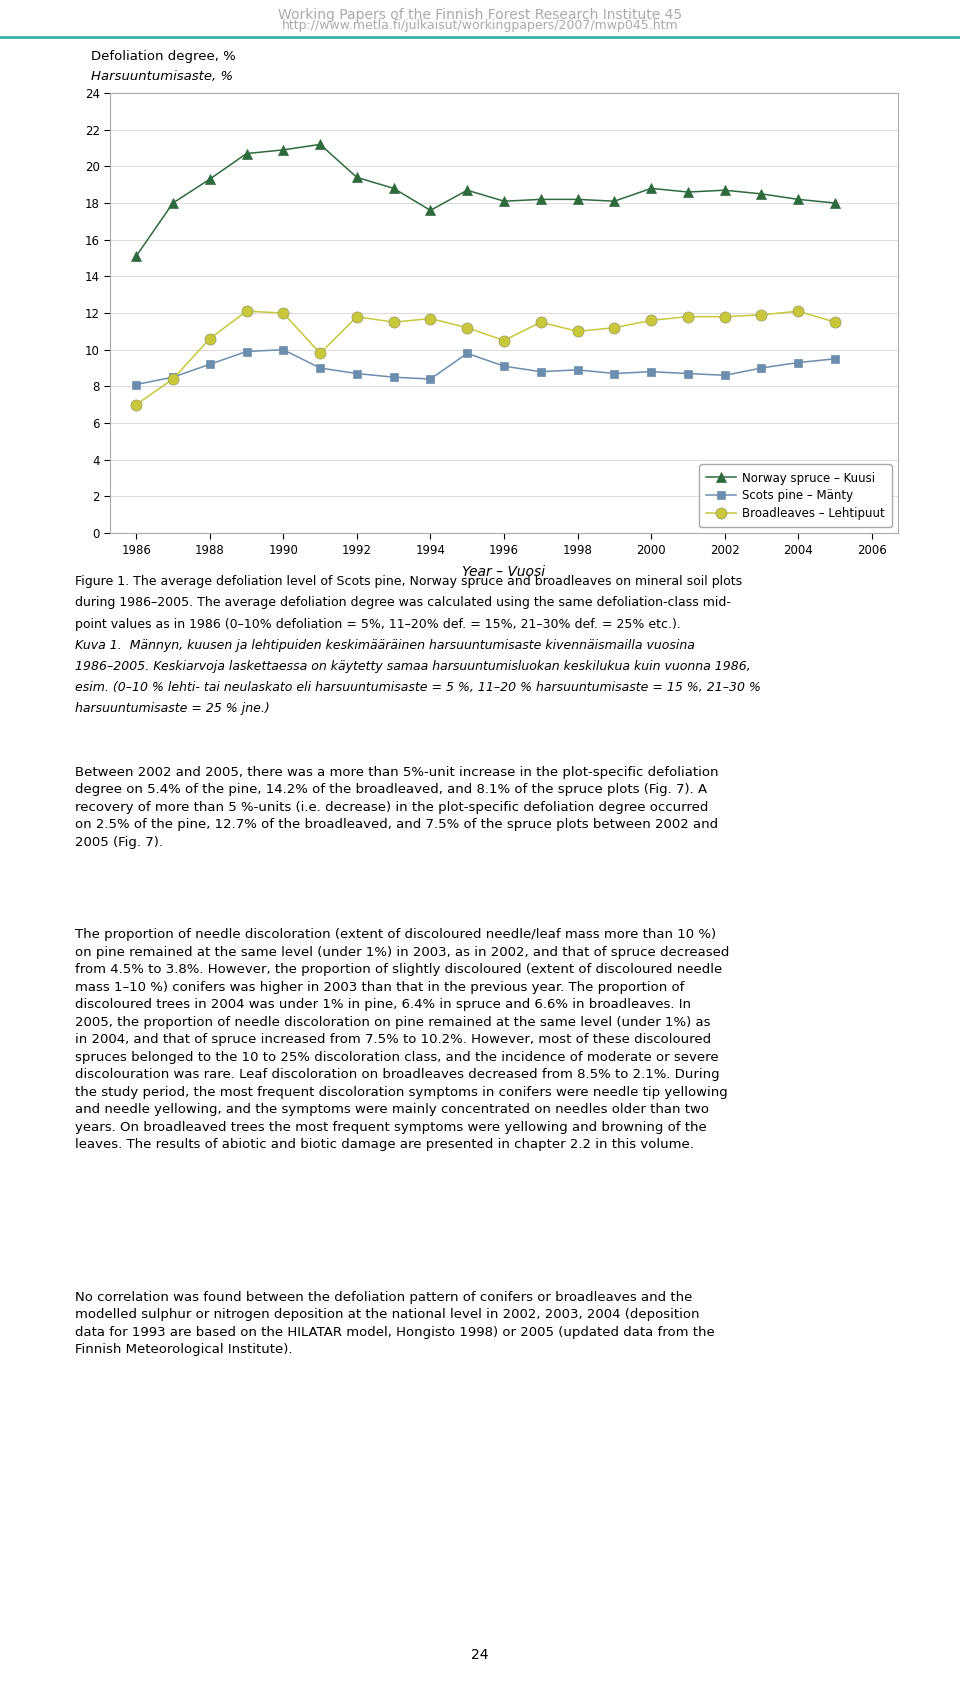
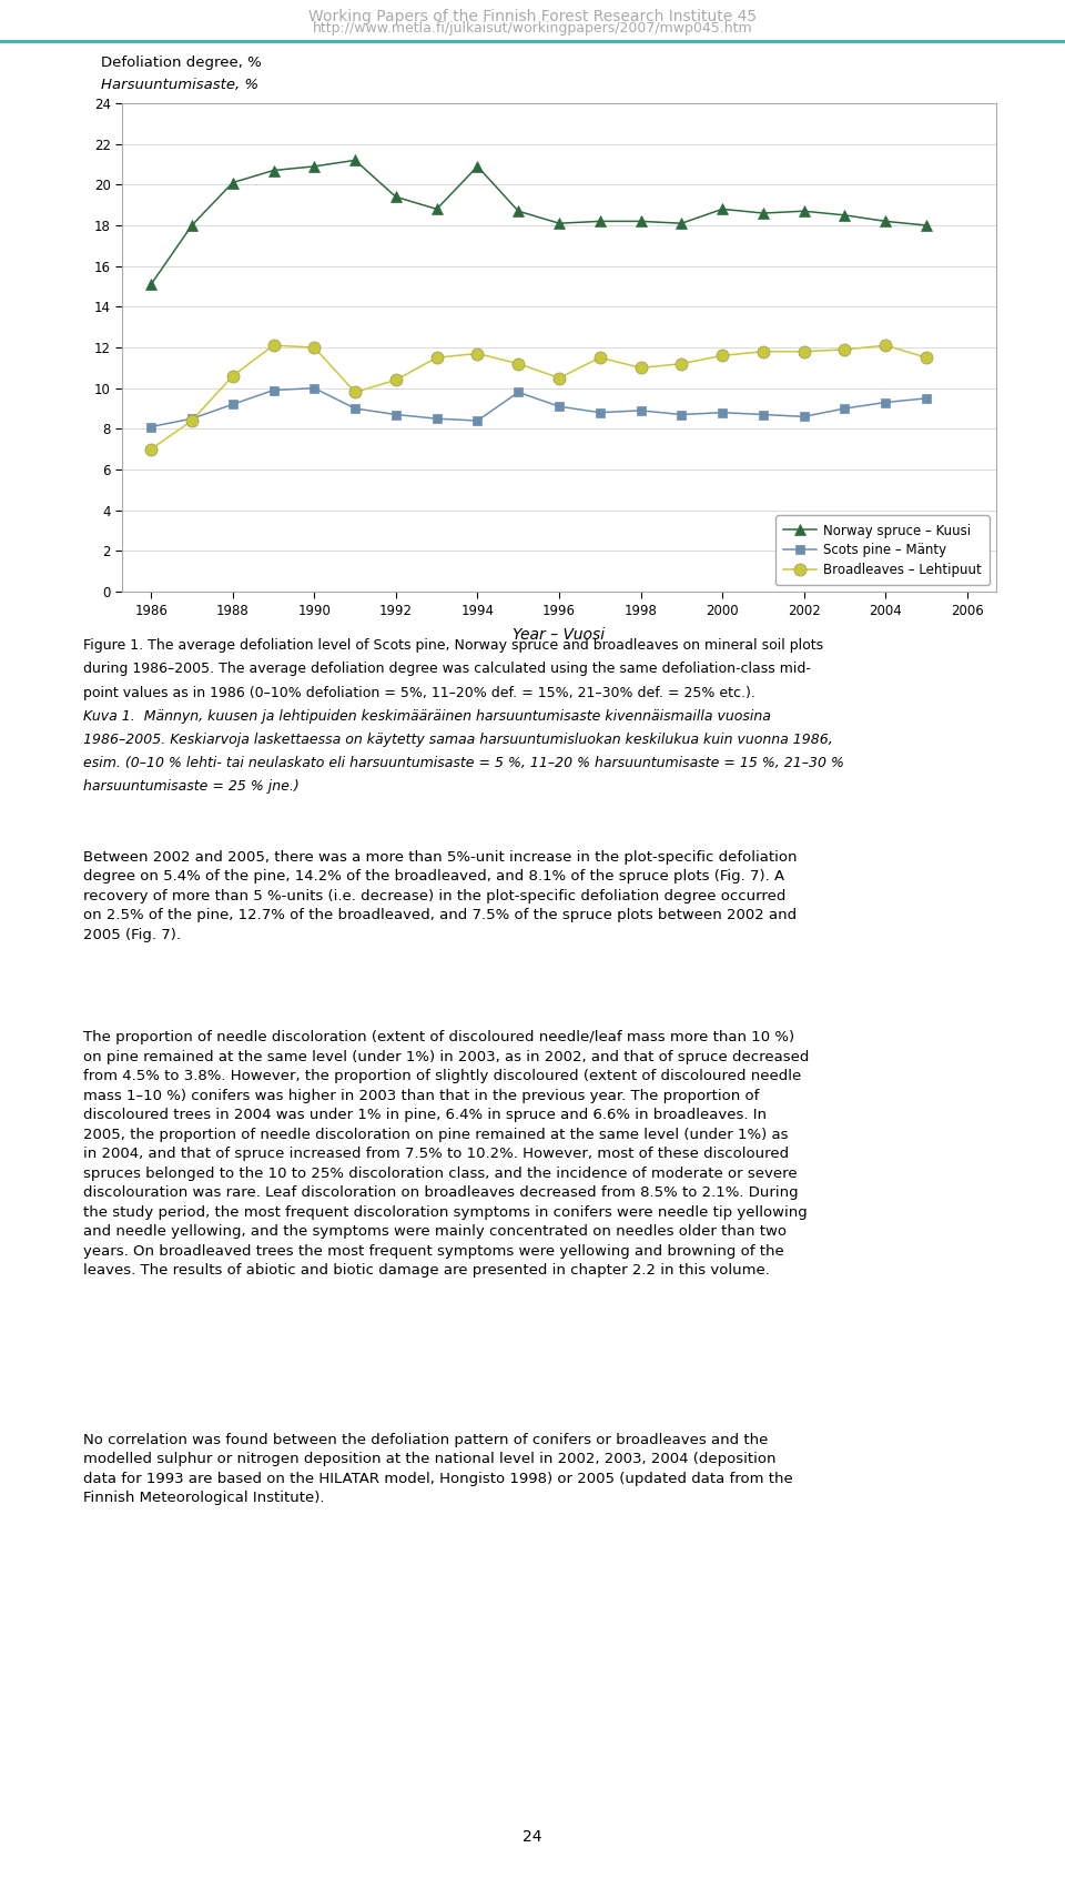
Norway spruce – Kuusi/1988: 19.3 -> 20.1
Broadleaves – Lehtipuut/1992: 11.8 -> 10.4
Norway spruce – Kuusi/1994: 17.6 -> 20.9
